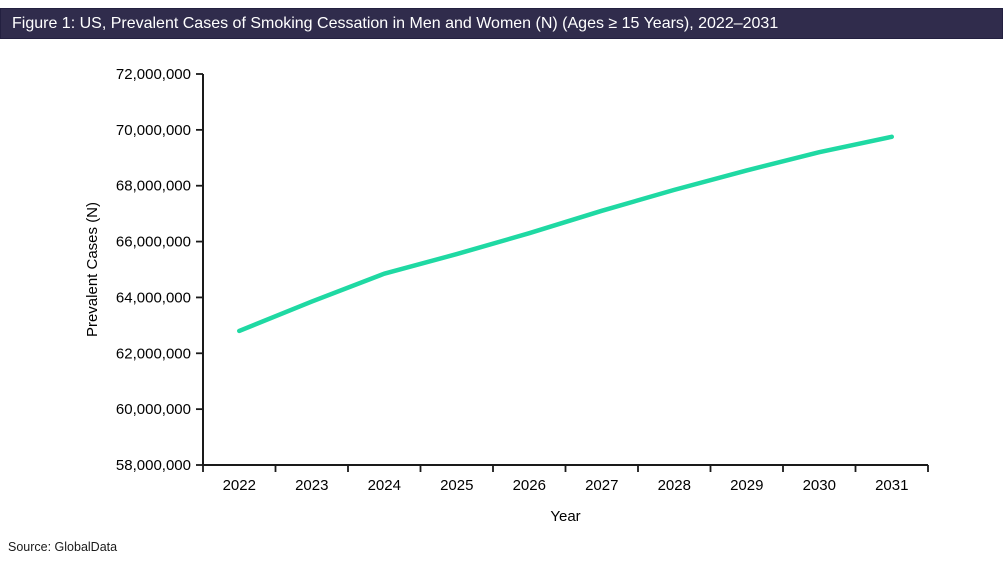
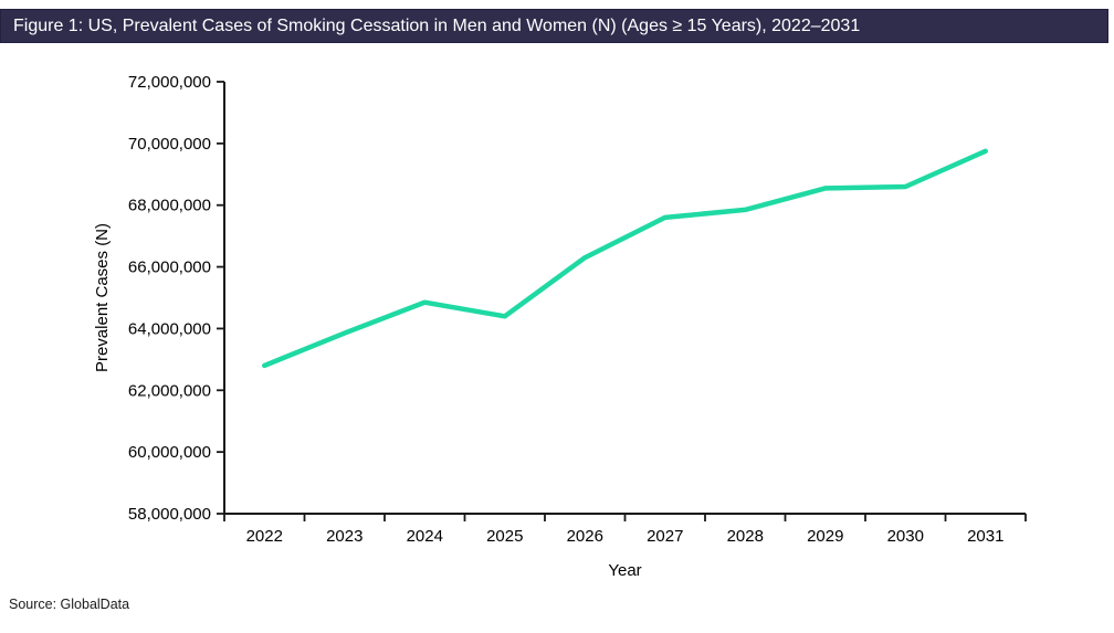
2025: 65600000 -> 64400000
2027: 67100000 -> 67600000
2030: 69200000 -> 68600000
